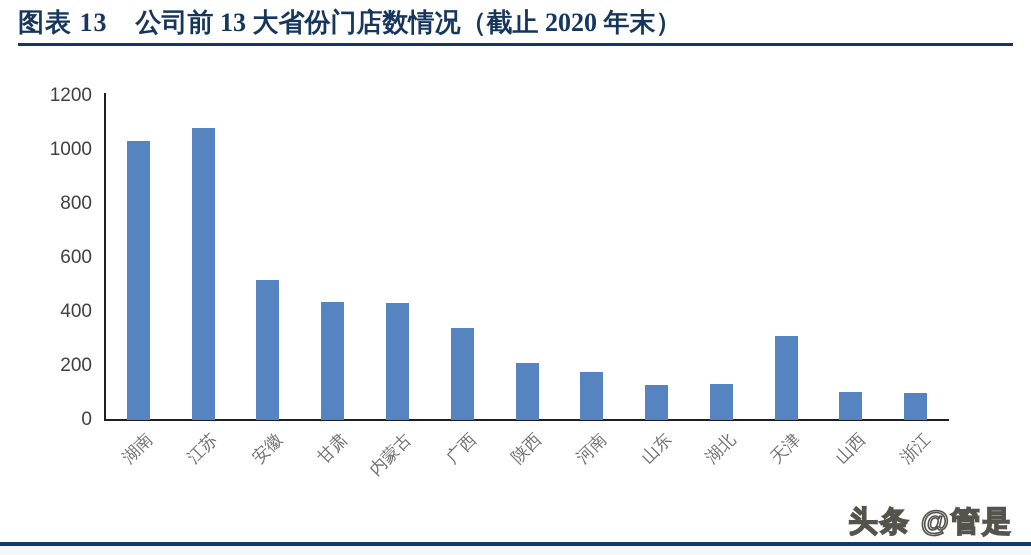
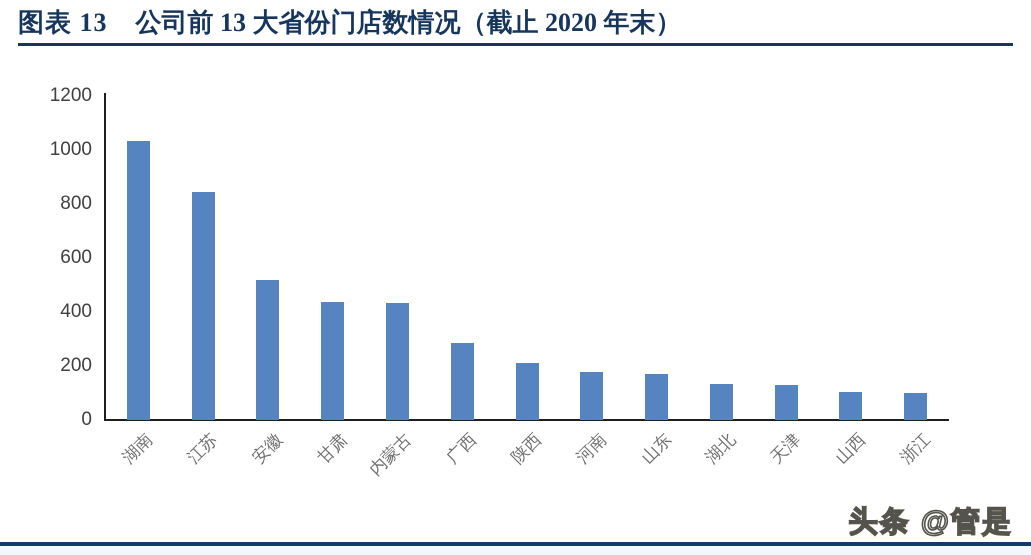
江苏: 1080 -> 840
广西: 340 -> 280
山东: 130 -> 170
天津: 310 -> 130
